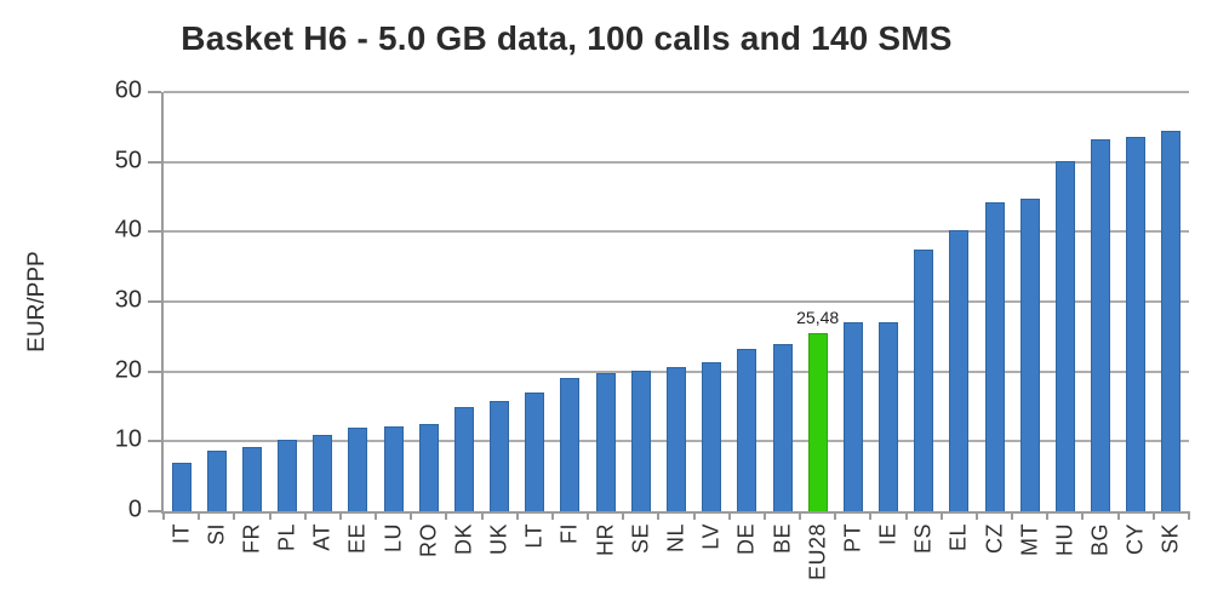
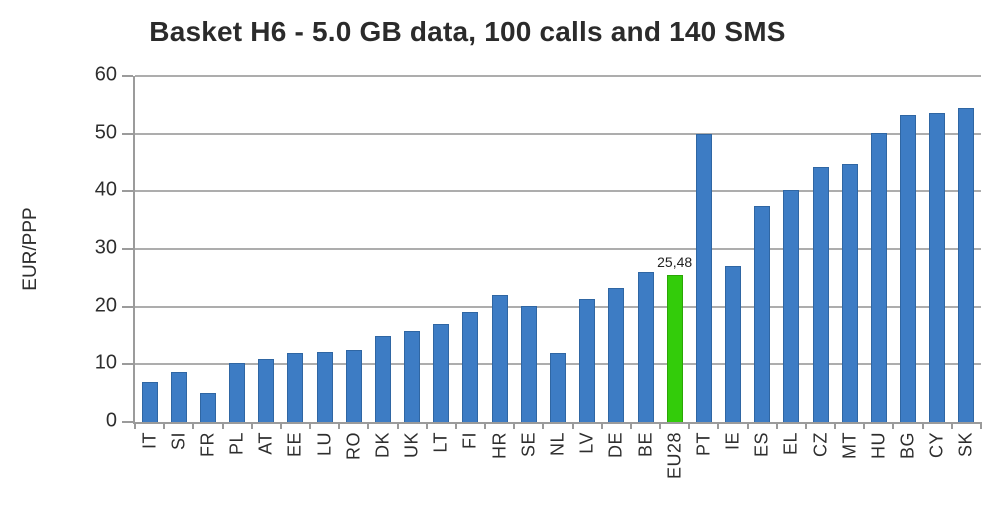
FR: 9 -> 5
HR: 20 -> 22
NL: 21 -> 12
BE: 24 -> 26
PT: 27 -> 50
